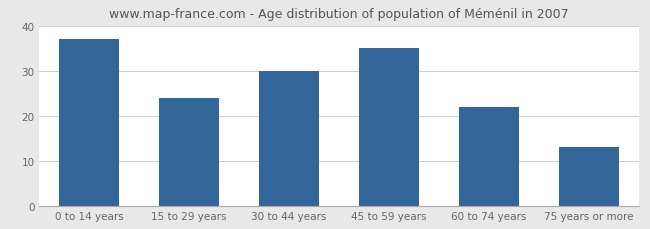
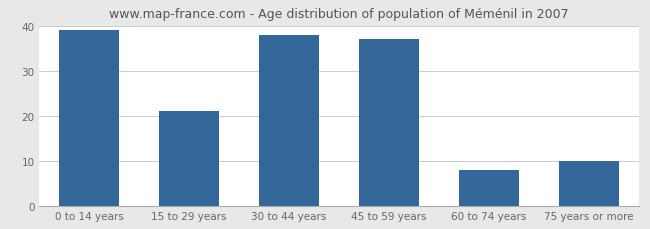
0 to 14 years: 37 -> 39
15 to 29 years: 24 -> 21
30 to 44 years: 30 -> 38
45 to 59 years: 35 -> 37
60 to 74 years: 22 -> 8
75 years or more: 13 -> 10
